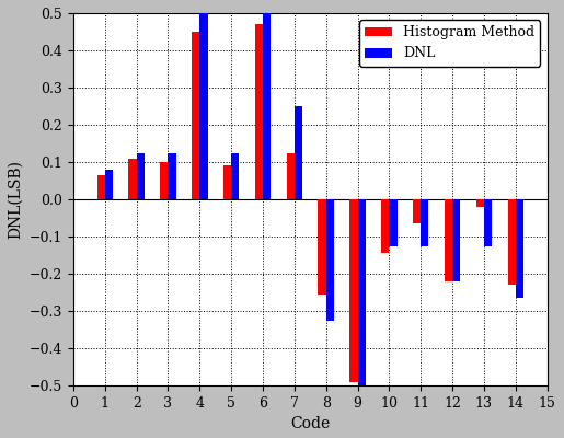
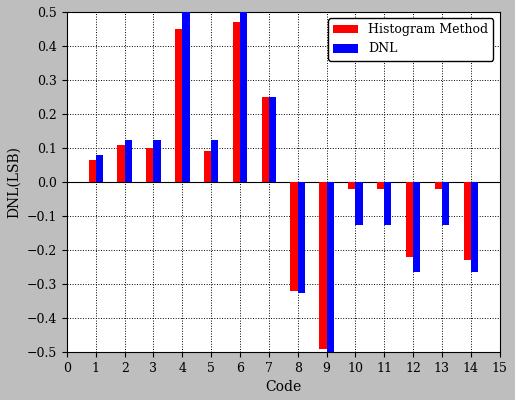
Histogram Method/7: 0.125 -> 0.250
Histogram Method/8: -0.255 -> -0.320
Histogram Method/10: -0.145 -> -0.020
Histogram Method/11: -0.065 -> -0.020
DNL/12: -0.220 -> -0.265
